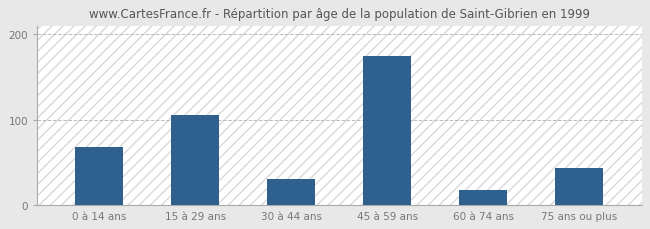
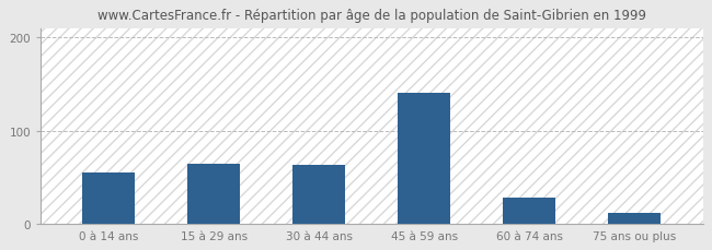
0 à 14 ans: 68 -> 55
15 à 29 ans: 106 -> 65
30 à 44 ans: 30 -> 63
45 à 59 ans: 174 -> 140
60 à 74 ans: 18 -> 28
75 ans ou plus: 44 -> 12
